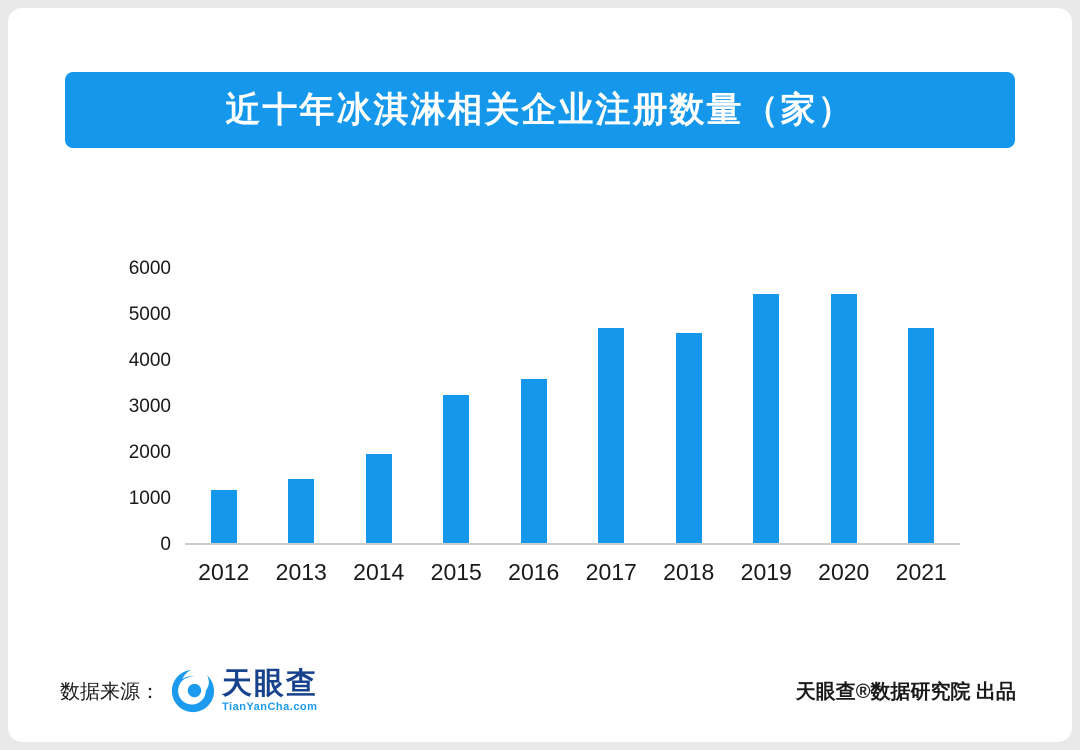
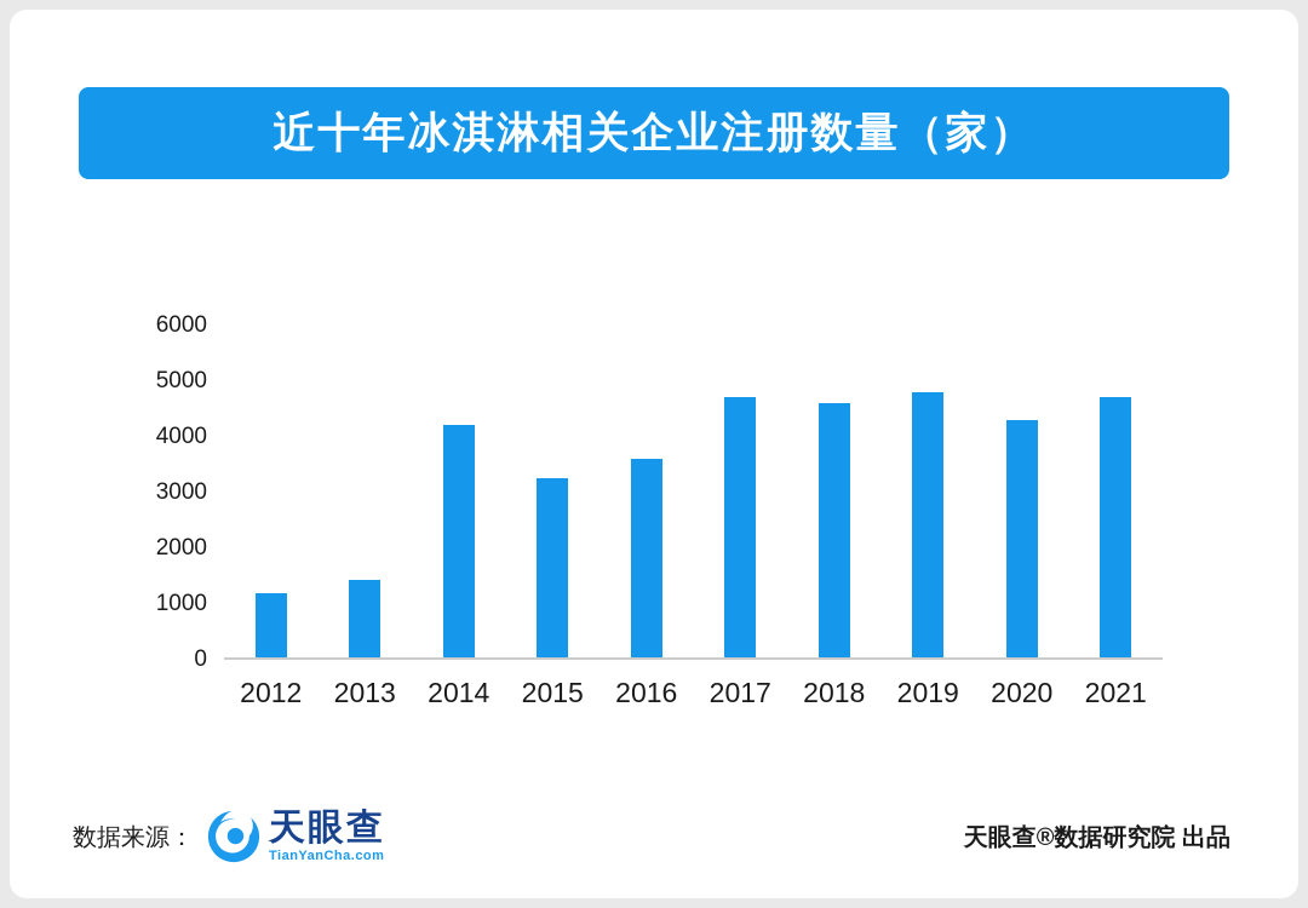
2014: 2000 -> 4200
2019: 5400 -> 4800
2020: 5400 -> 4300
